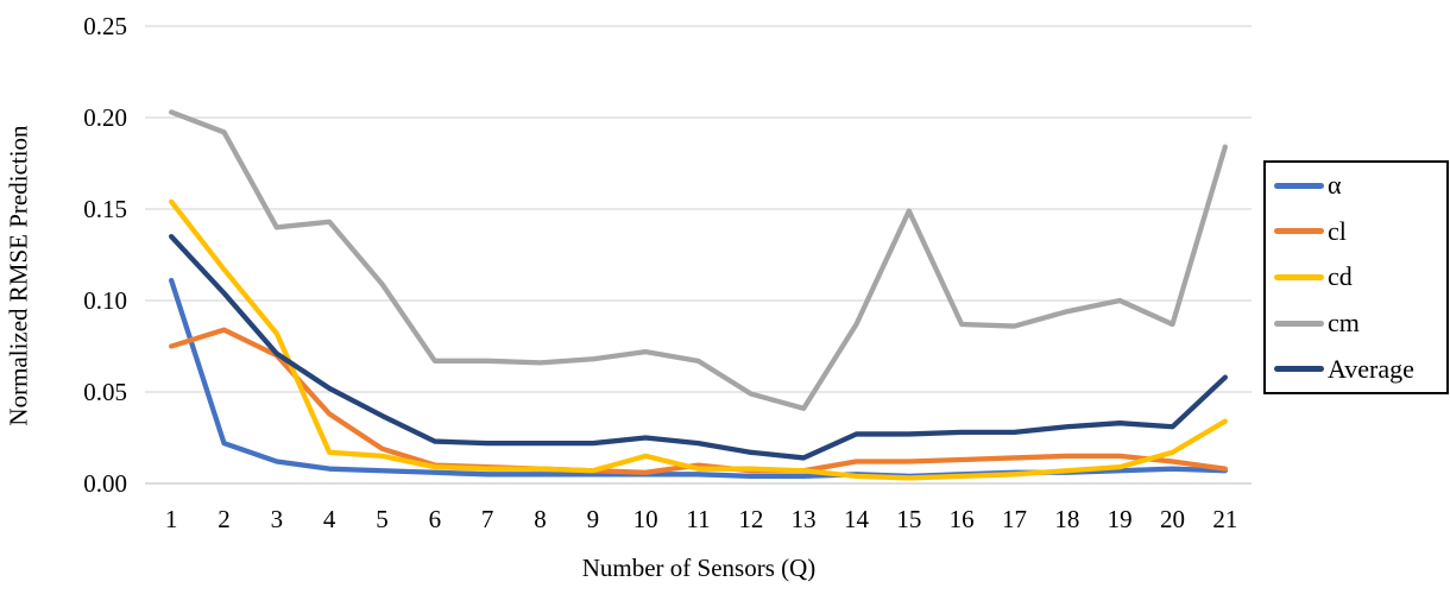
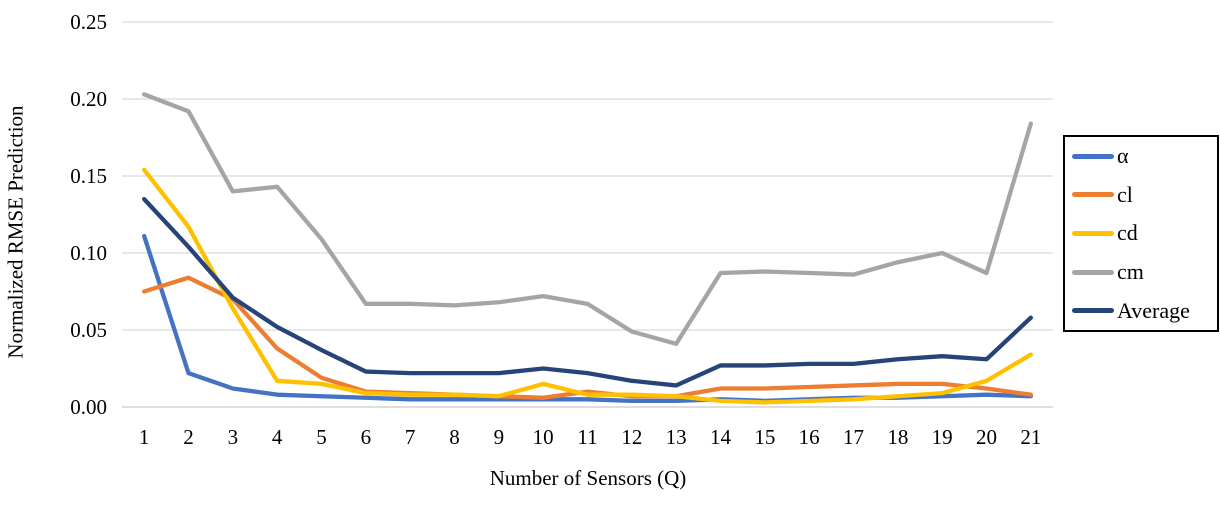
cd/3: 0.082 -> 0.064
cm/15: 0.149 -> 0.088
